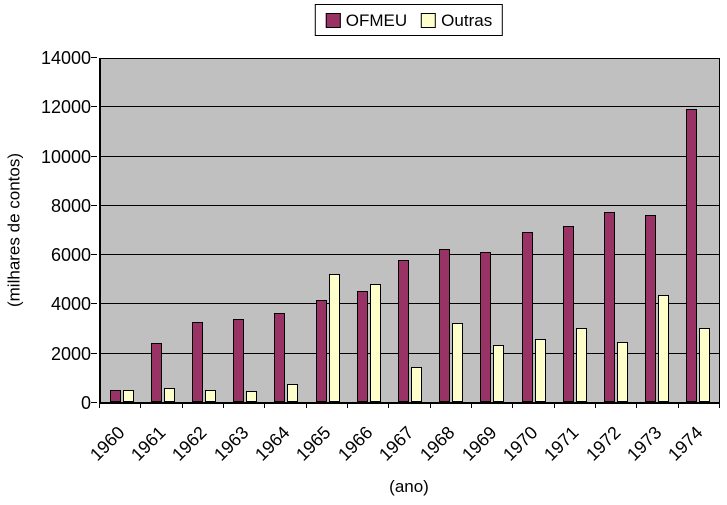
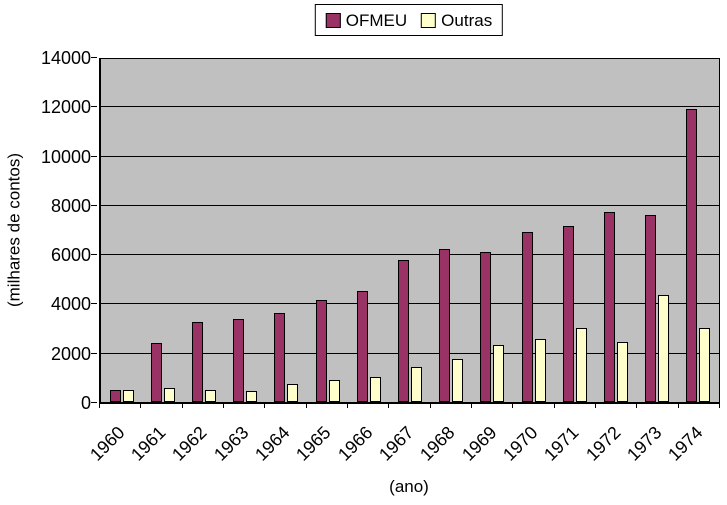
Outras/1965: 5200 -> 900
Outras/1966: 4800 -> 1000
Outras/1968: 3200 -> 1800
